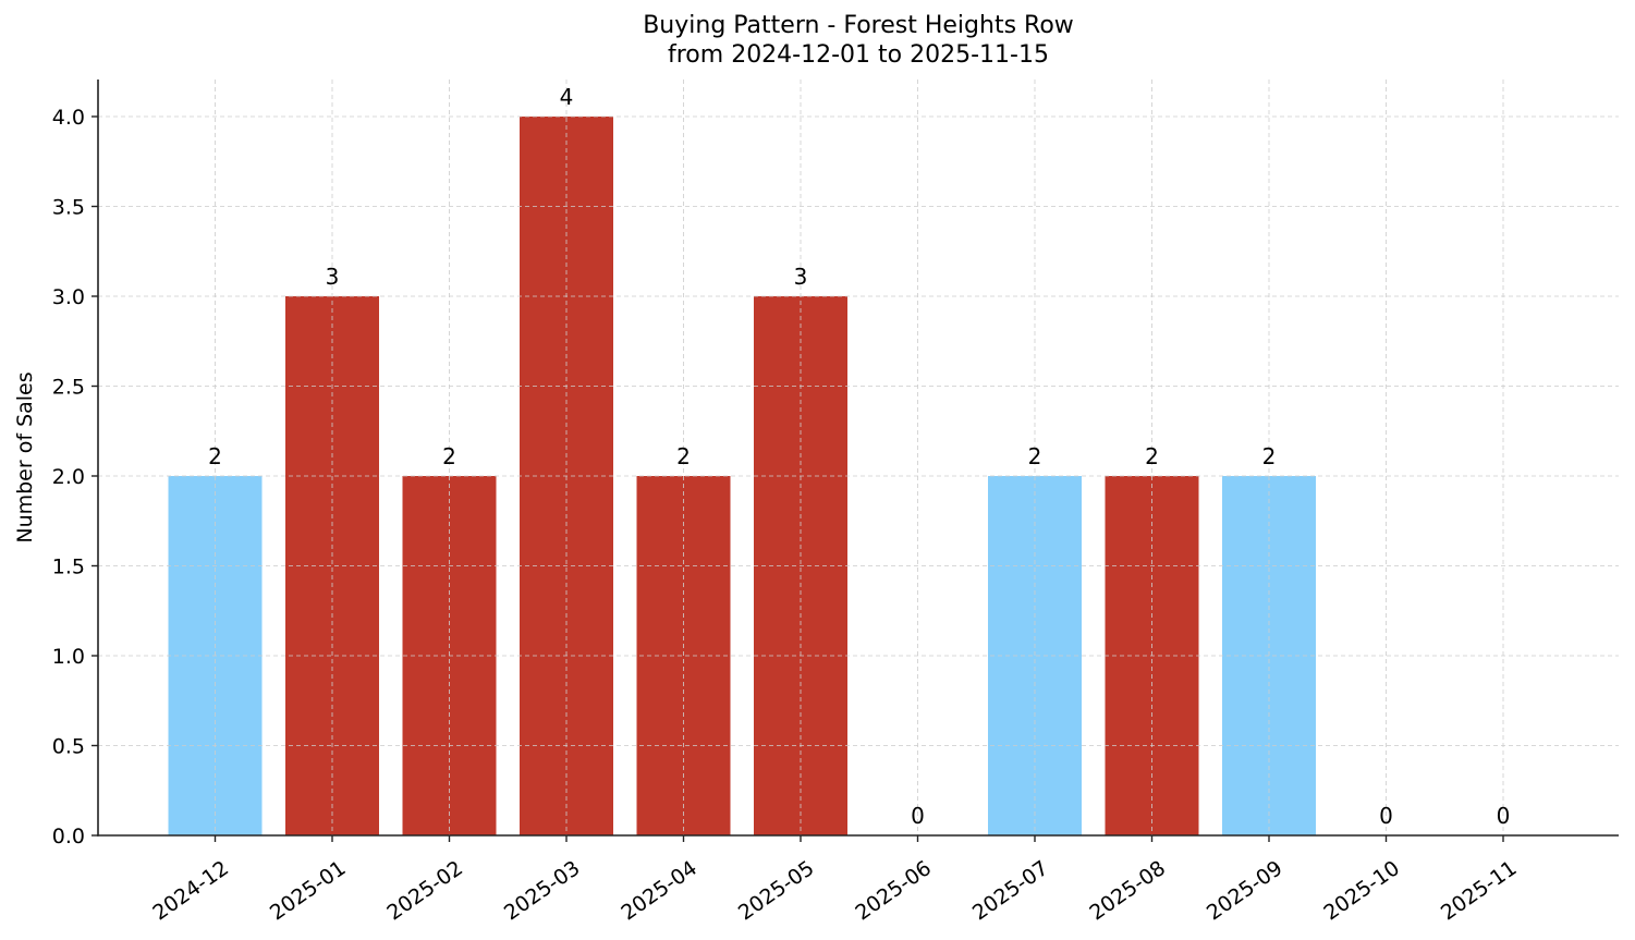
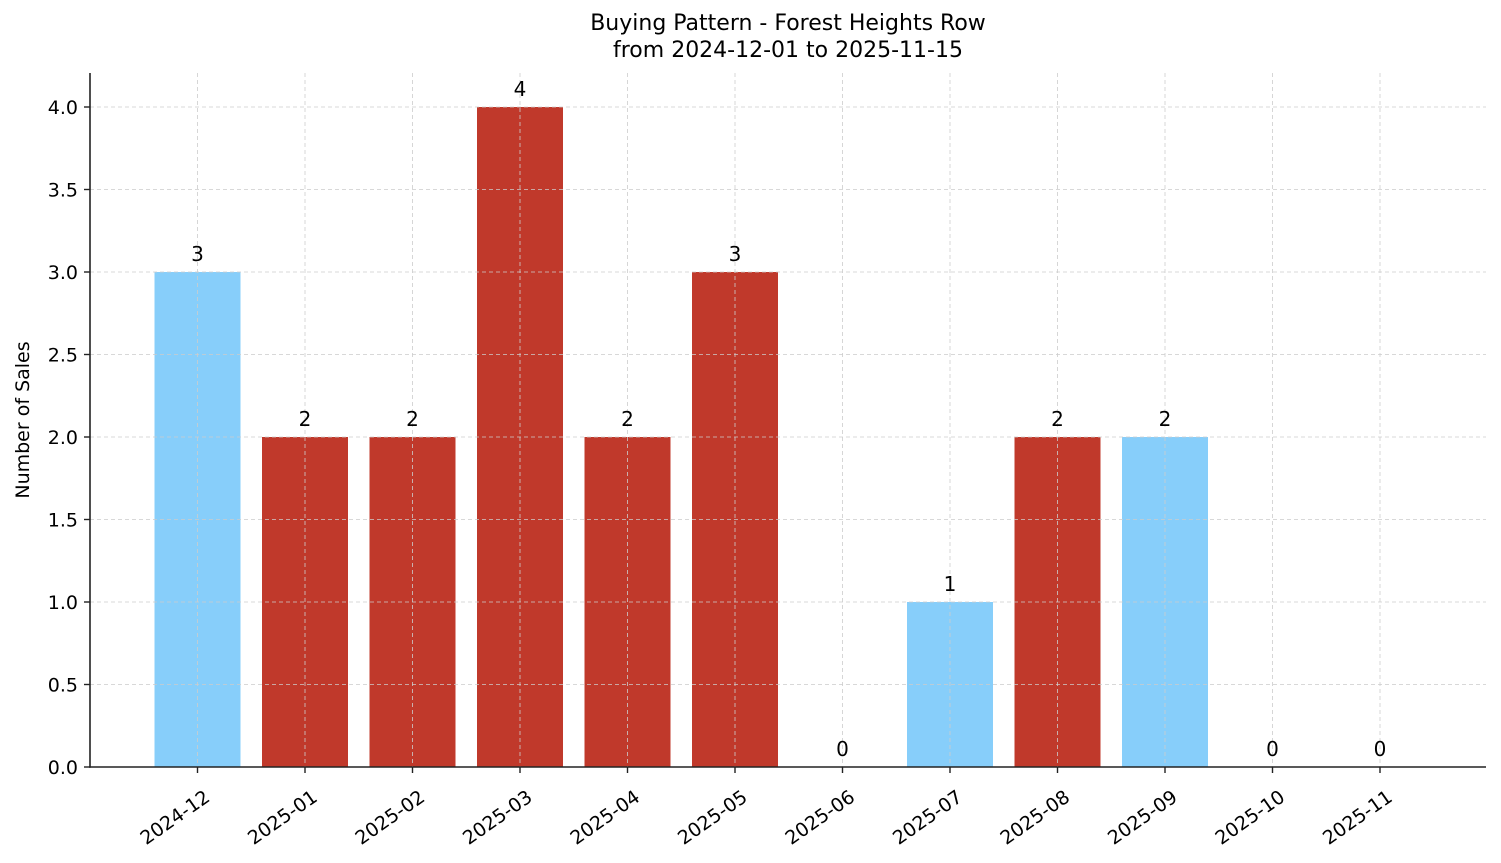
2024-12: 2 -> 3
2025-01: 3 -> 2
2025-07: 2 -> 1
